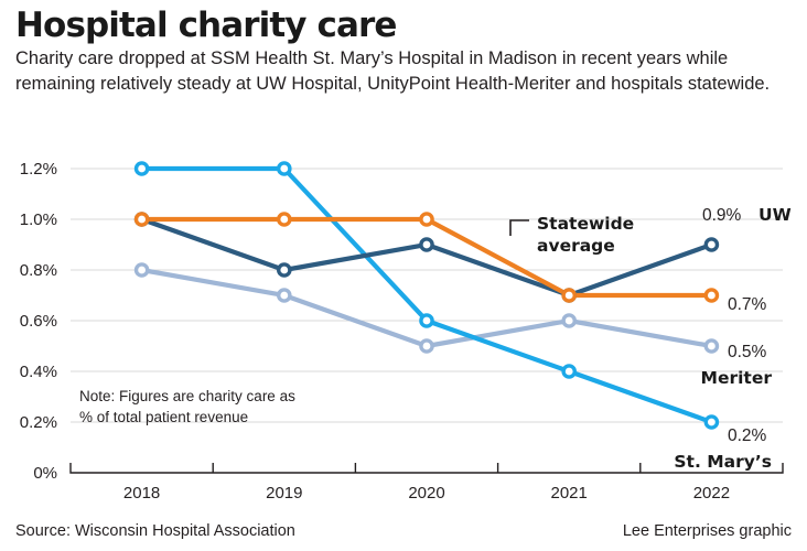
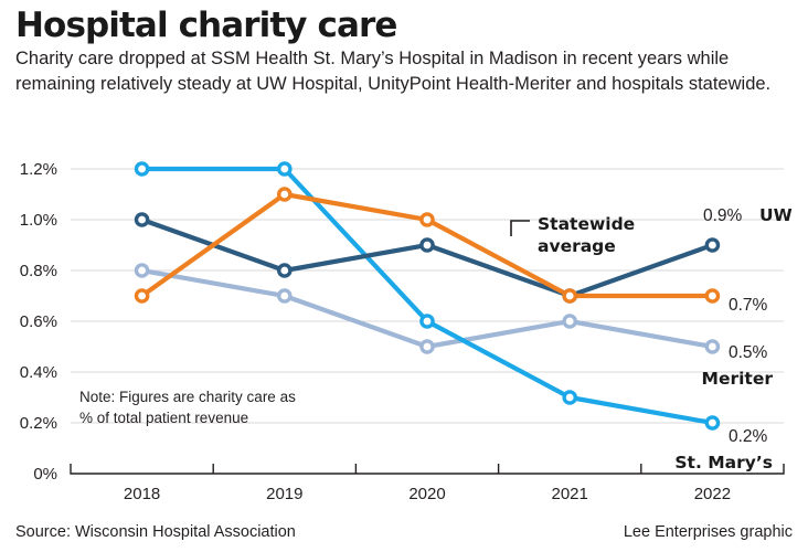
Statewide average/2018: 1.0% -> 0.7%
Statewide average/2019: 1.0% -> 1.1%
St. Mary’s/2021: 0.4% -> 0.3%
